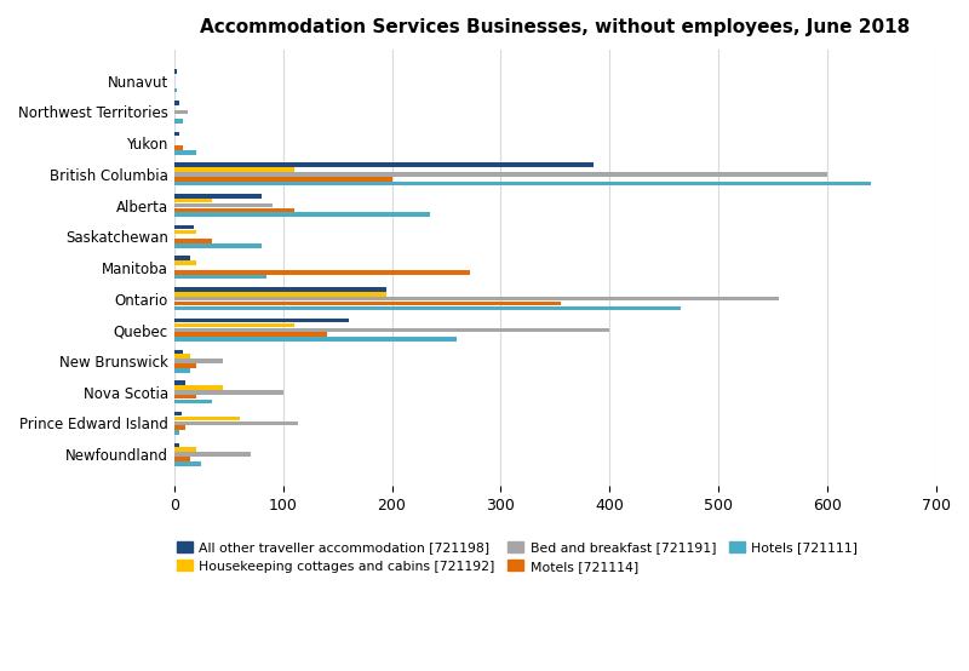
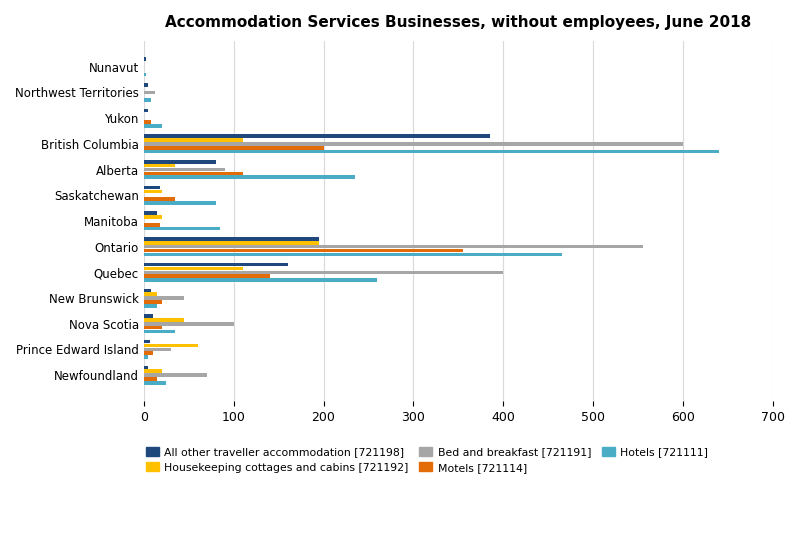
Motels [721114]/Manitoba: 272 -> 18
Bed and breakfast [721191]/Prince Edward Island: 114 -> 30
